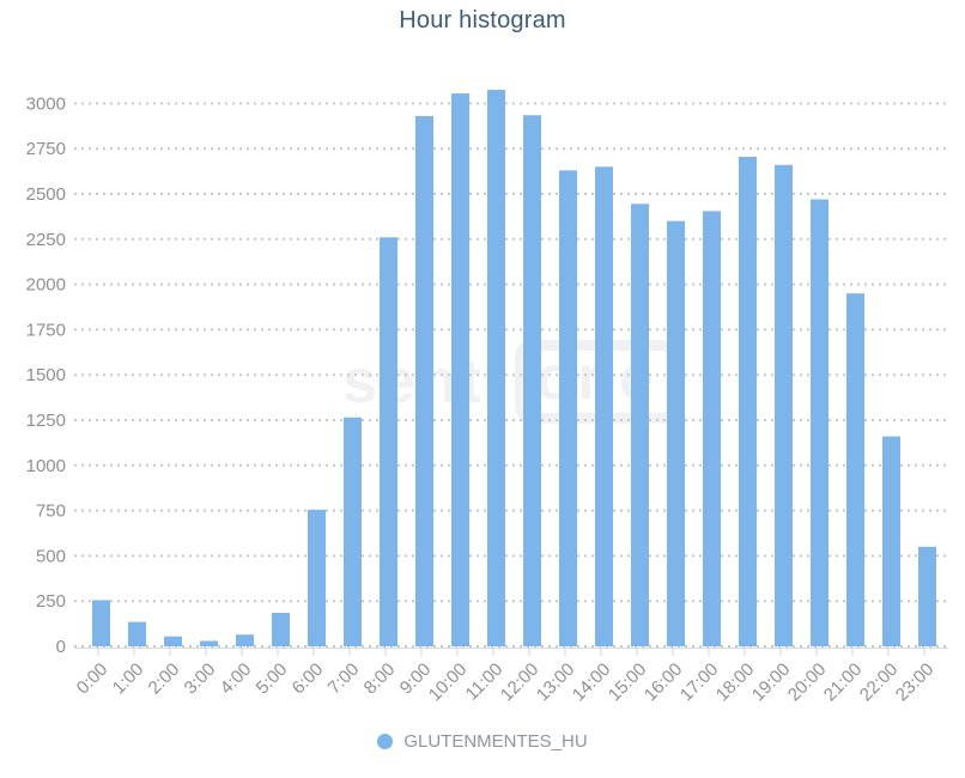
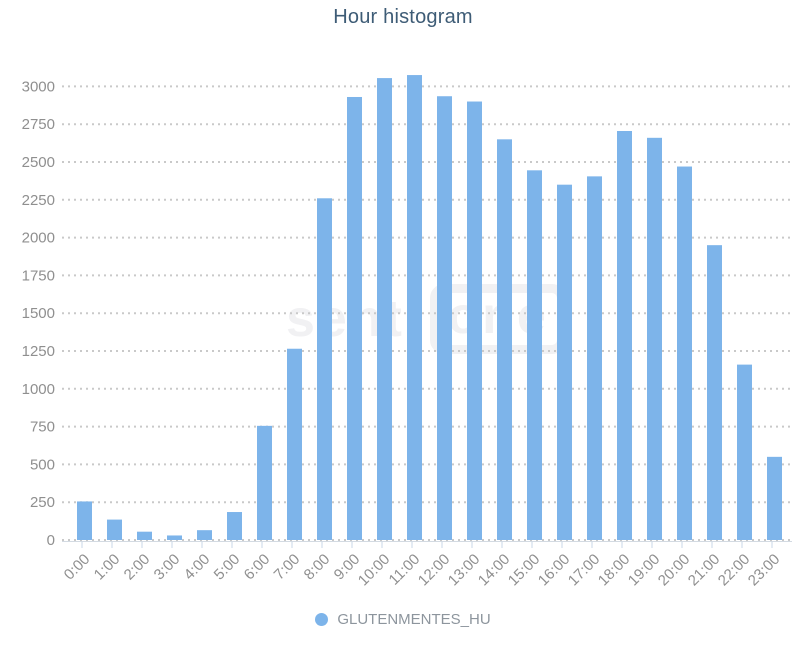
13:00: 2630 -> 2900
